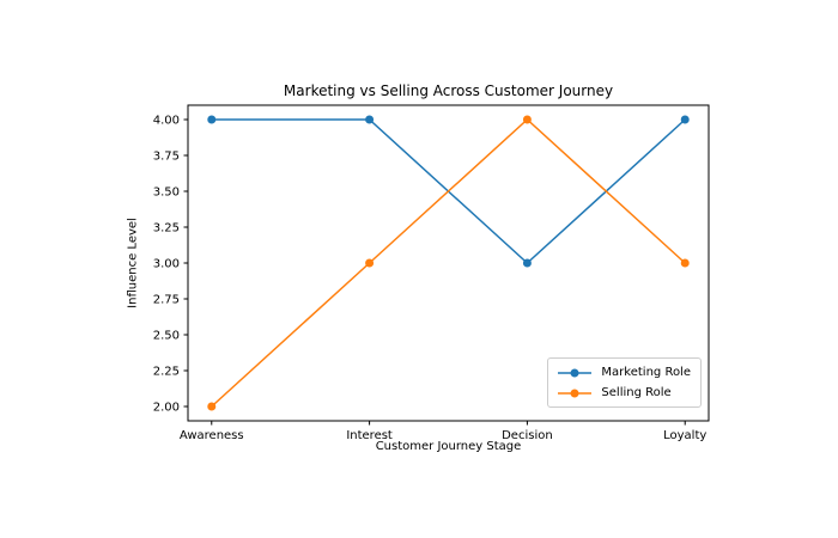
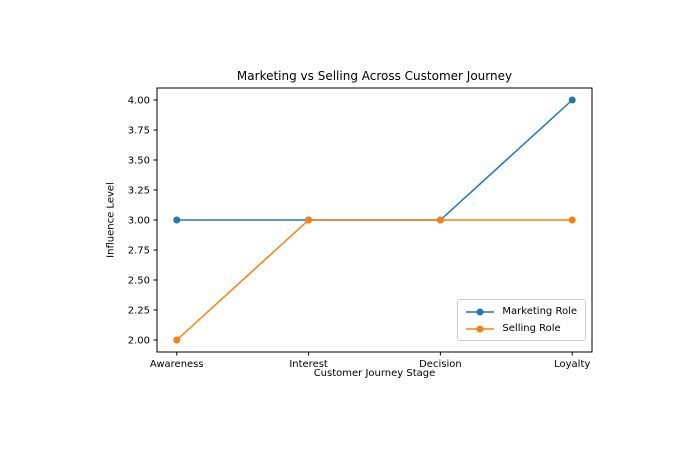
Marketing Role/Awareness: 4 -> 3
Marketing Role/Interest: 4 -> 3
Selling Role/Decision: 4 -> 3
